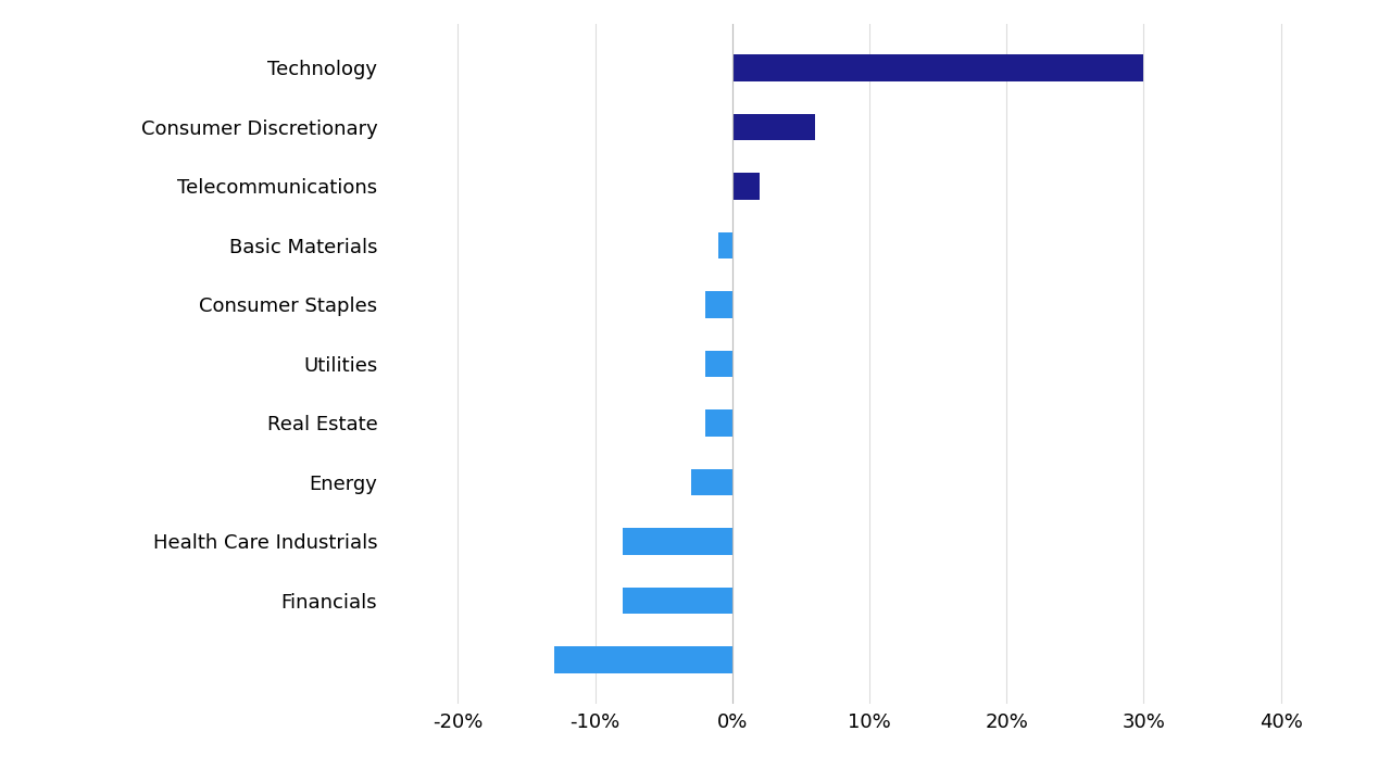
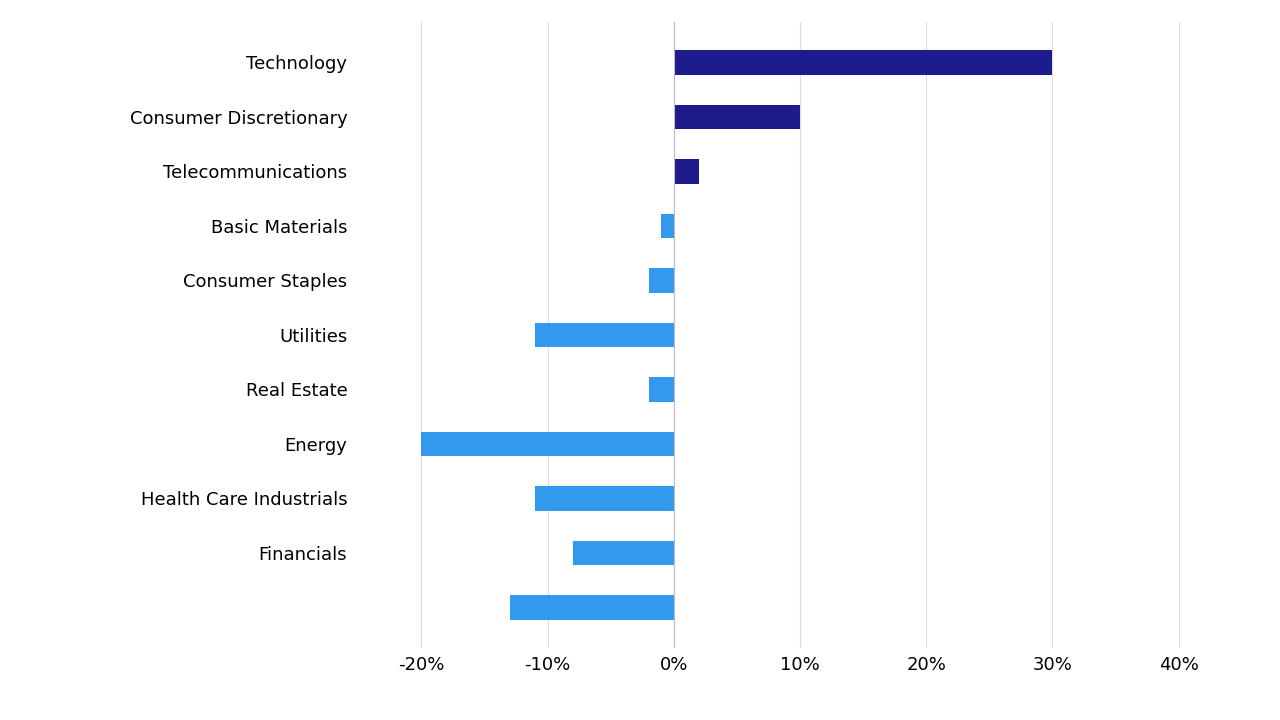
Consumer Discretionary: 6% -> 10%
Utilities: -2% -> -11%
Energy: -3% -> -20%
Health Care Industrials: -8% -> -11%
